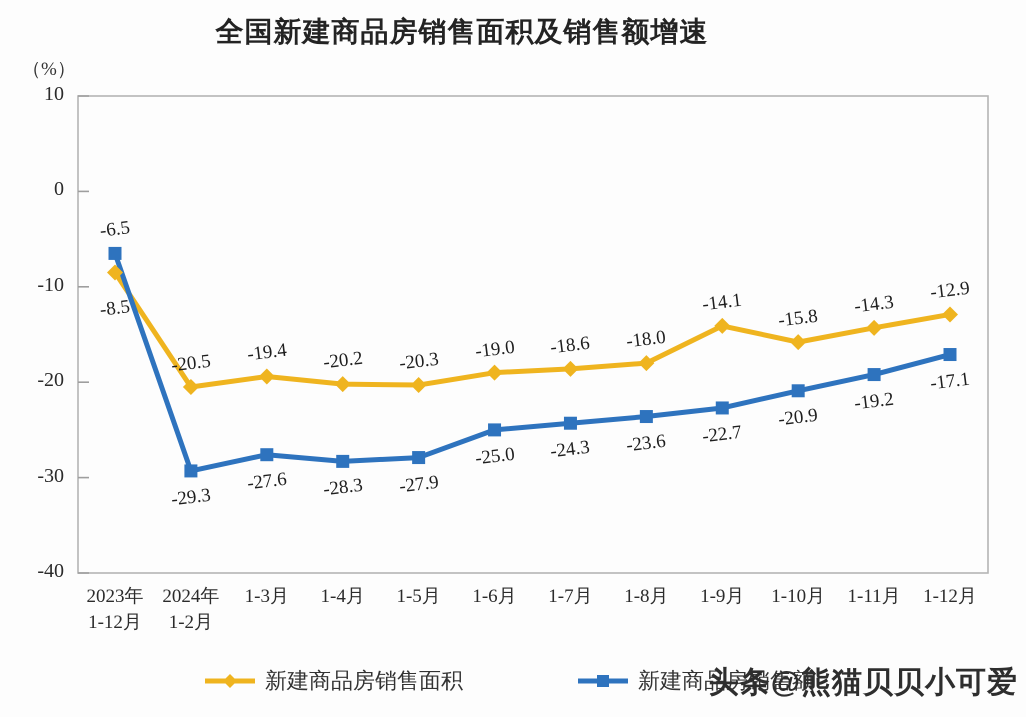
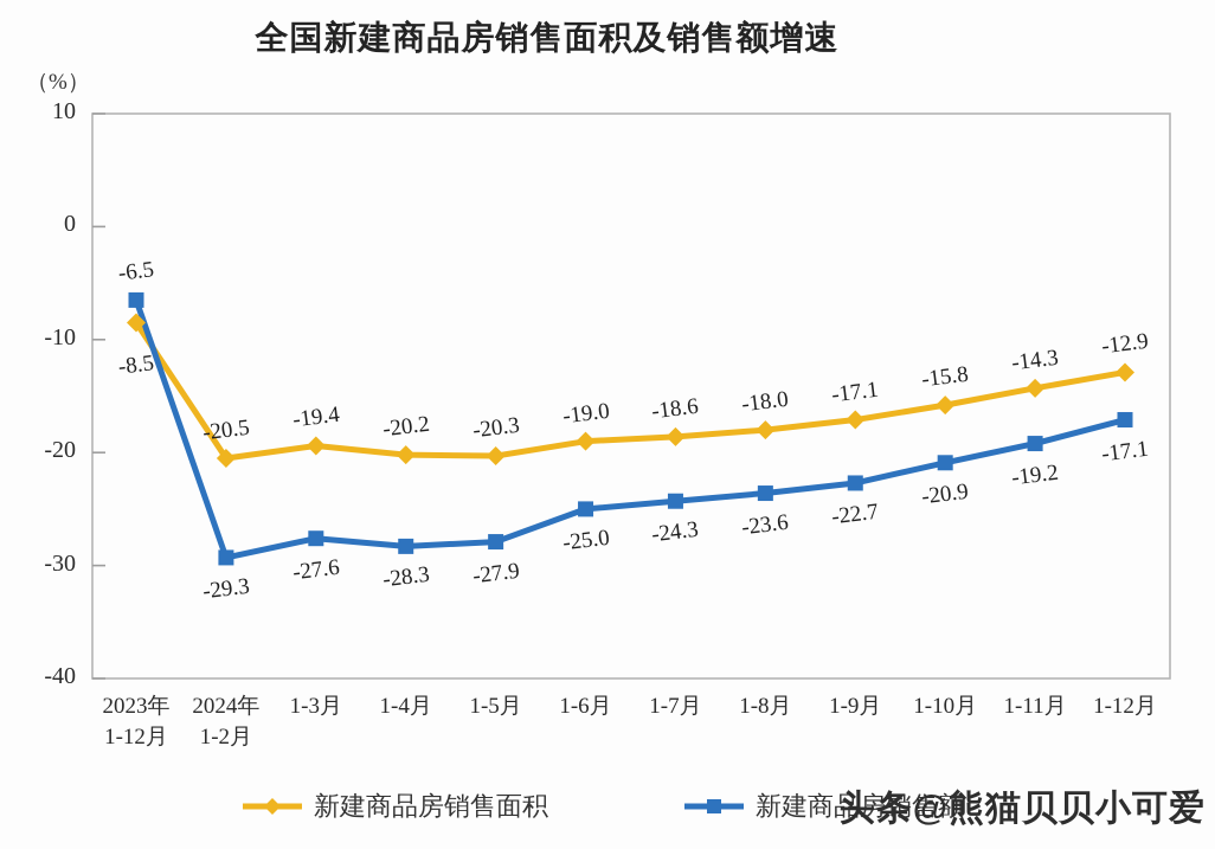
新建商品房销售面积/1-9月: -14.1 -> -17.1
